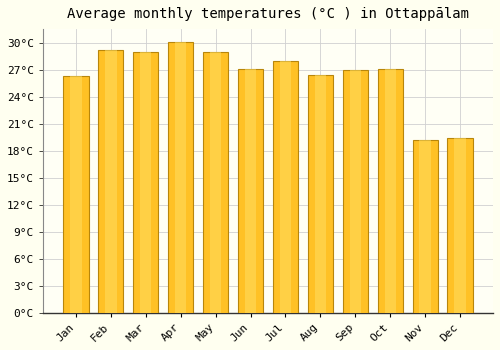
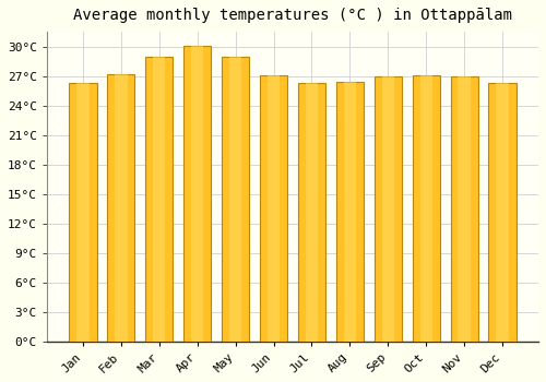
Feb: 29.2°C -> 27.2°C
Jul: 28.0°C -> 26.3°C
Nov: 19.2°C -> 27.0°C
Dec: 19.4°C -> 26.3°C
